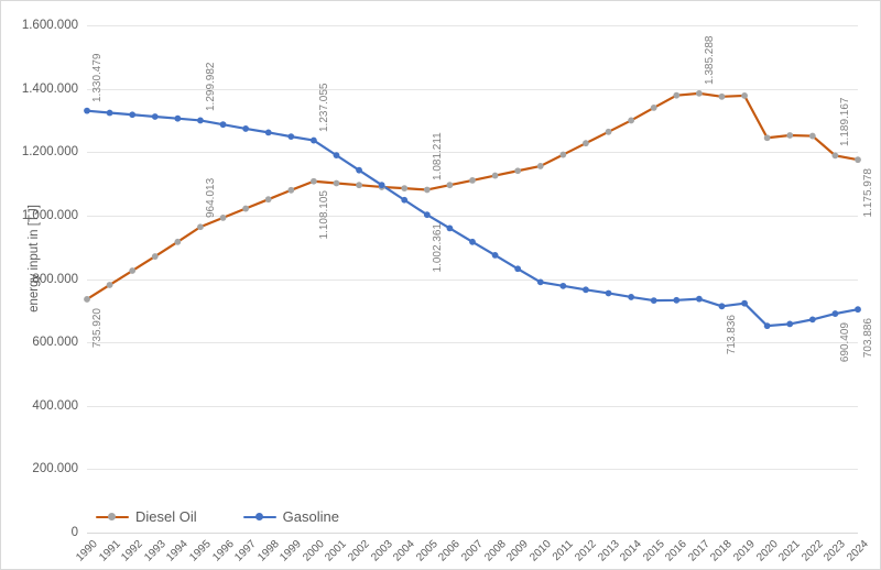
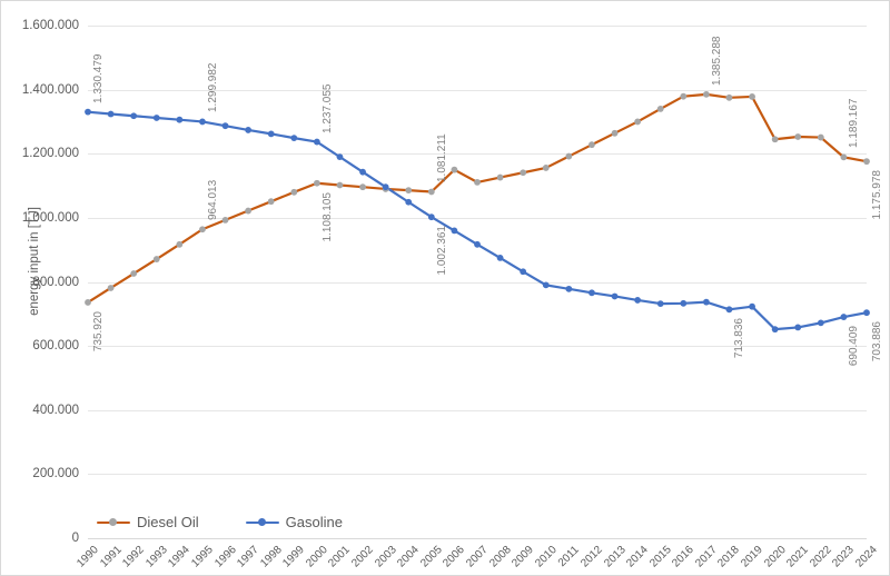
Diesel Oil/2006: 1100000 -> 1150000
